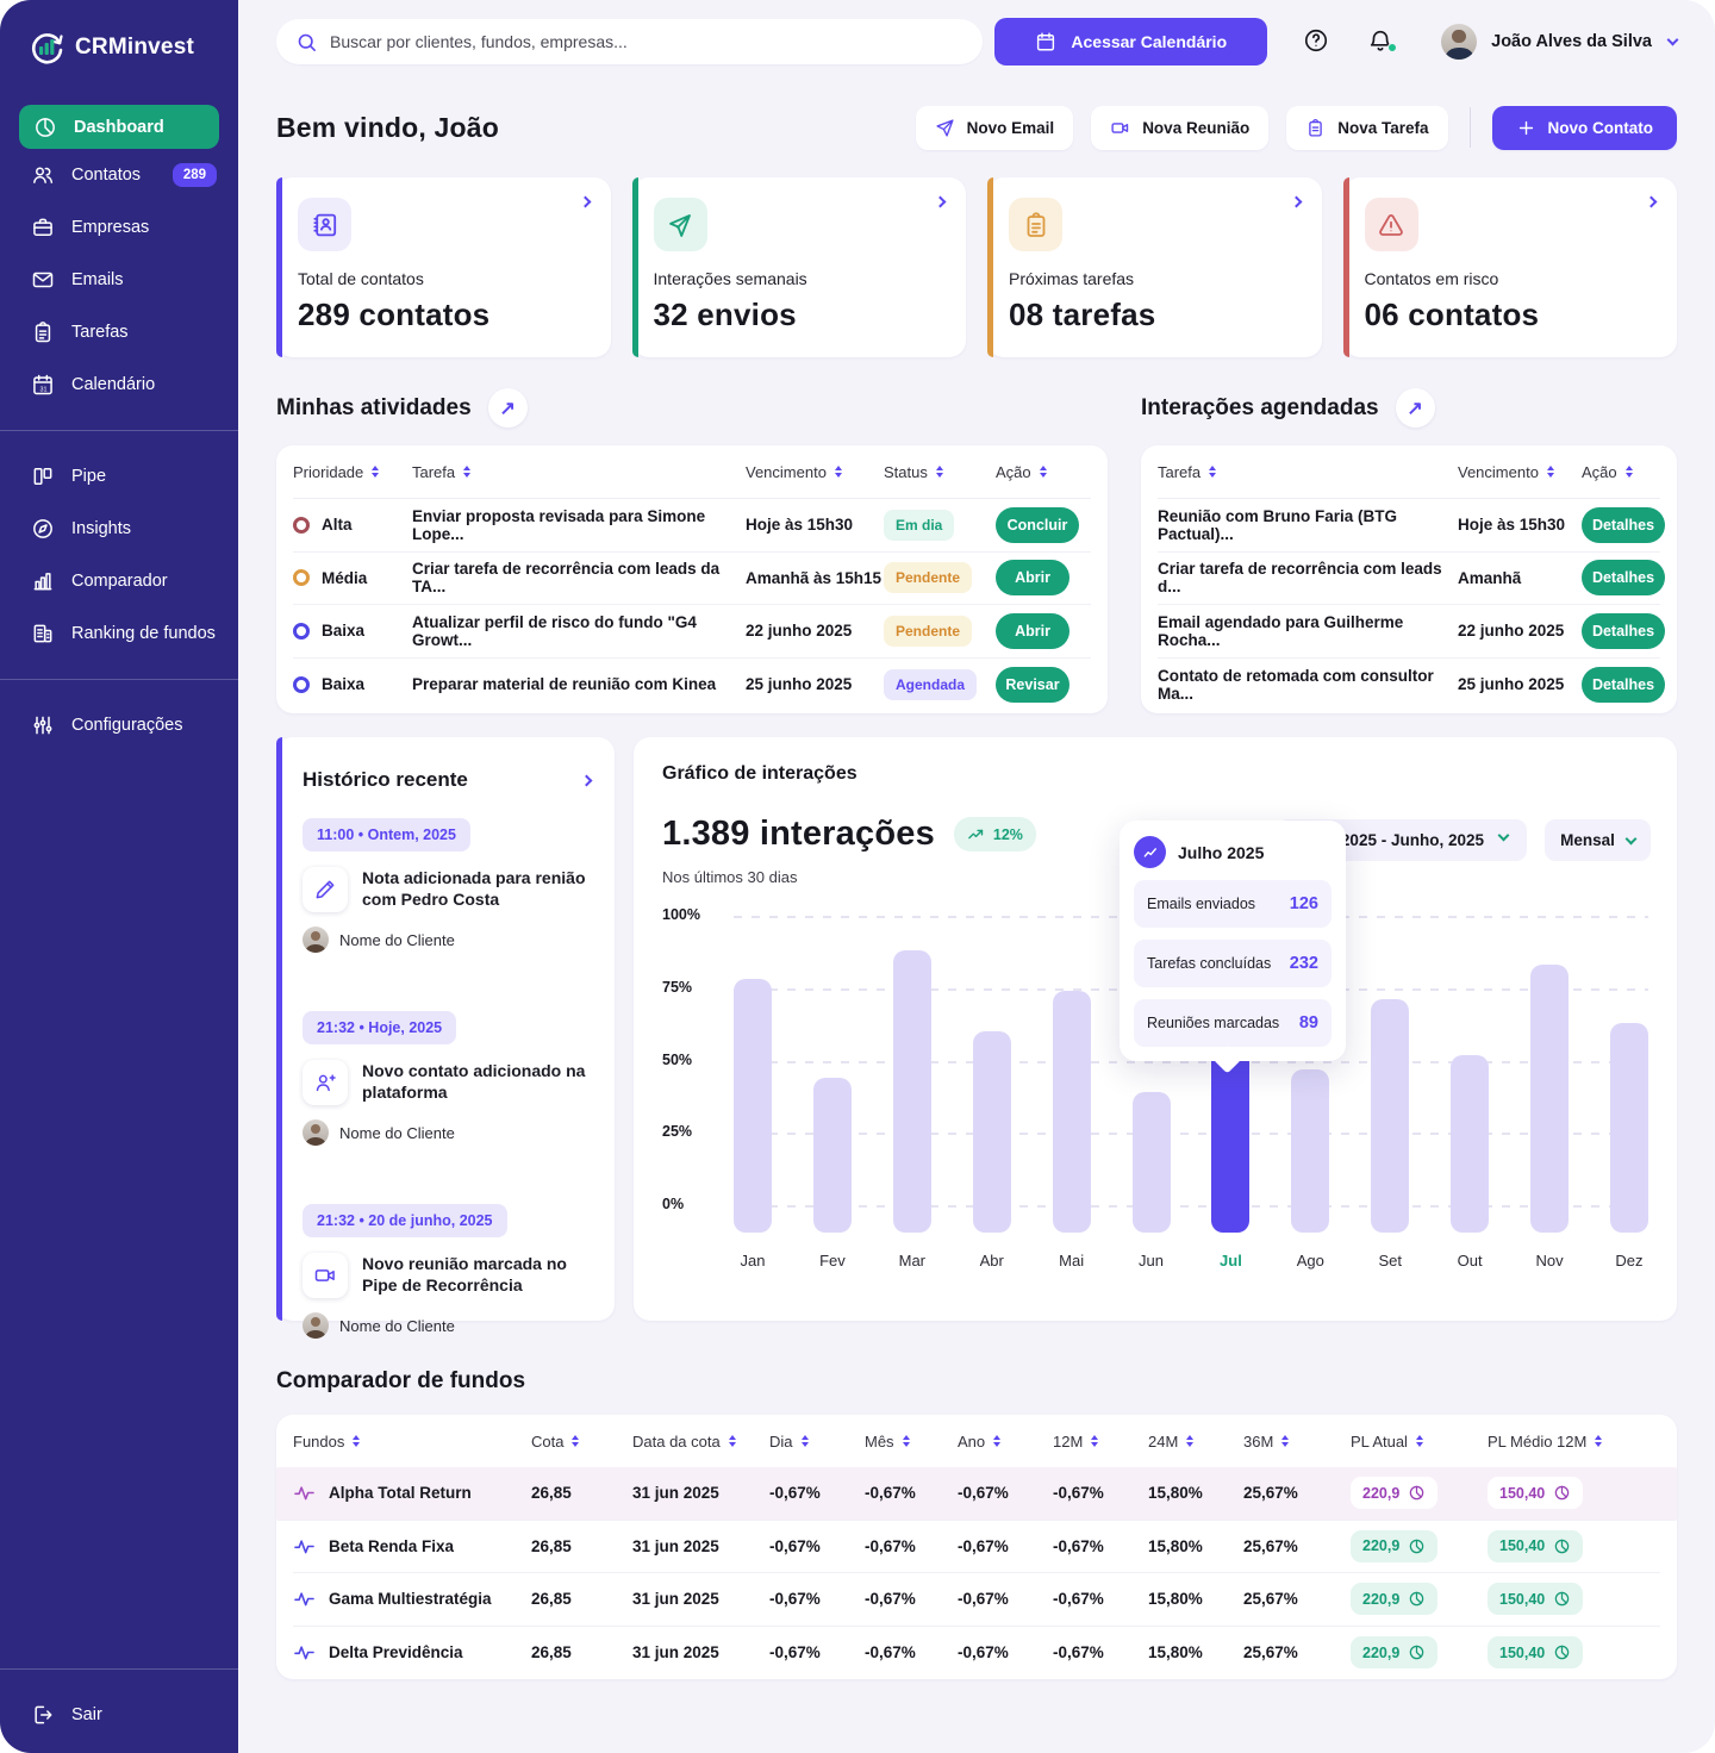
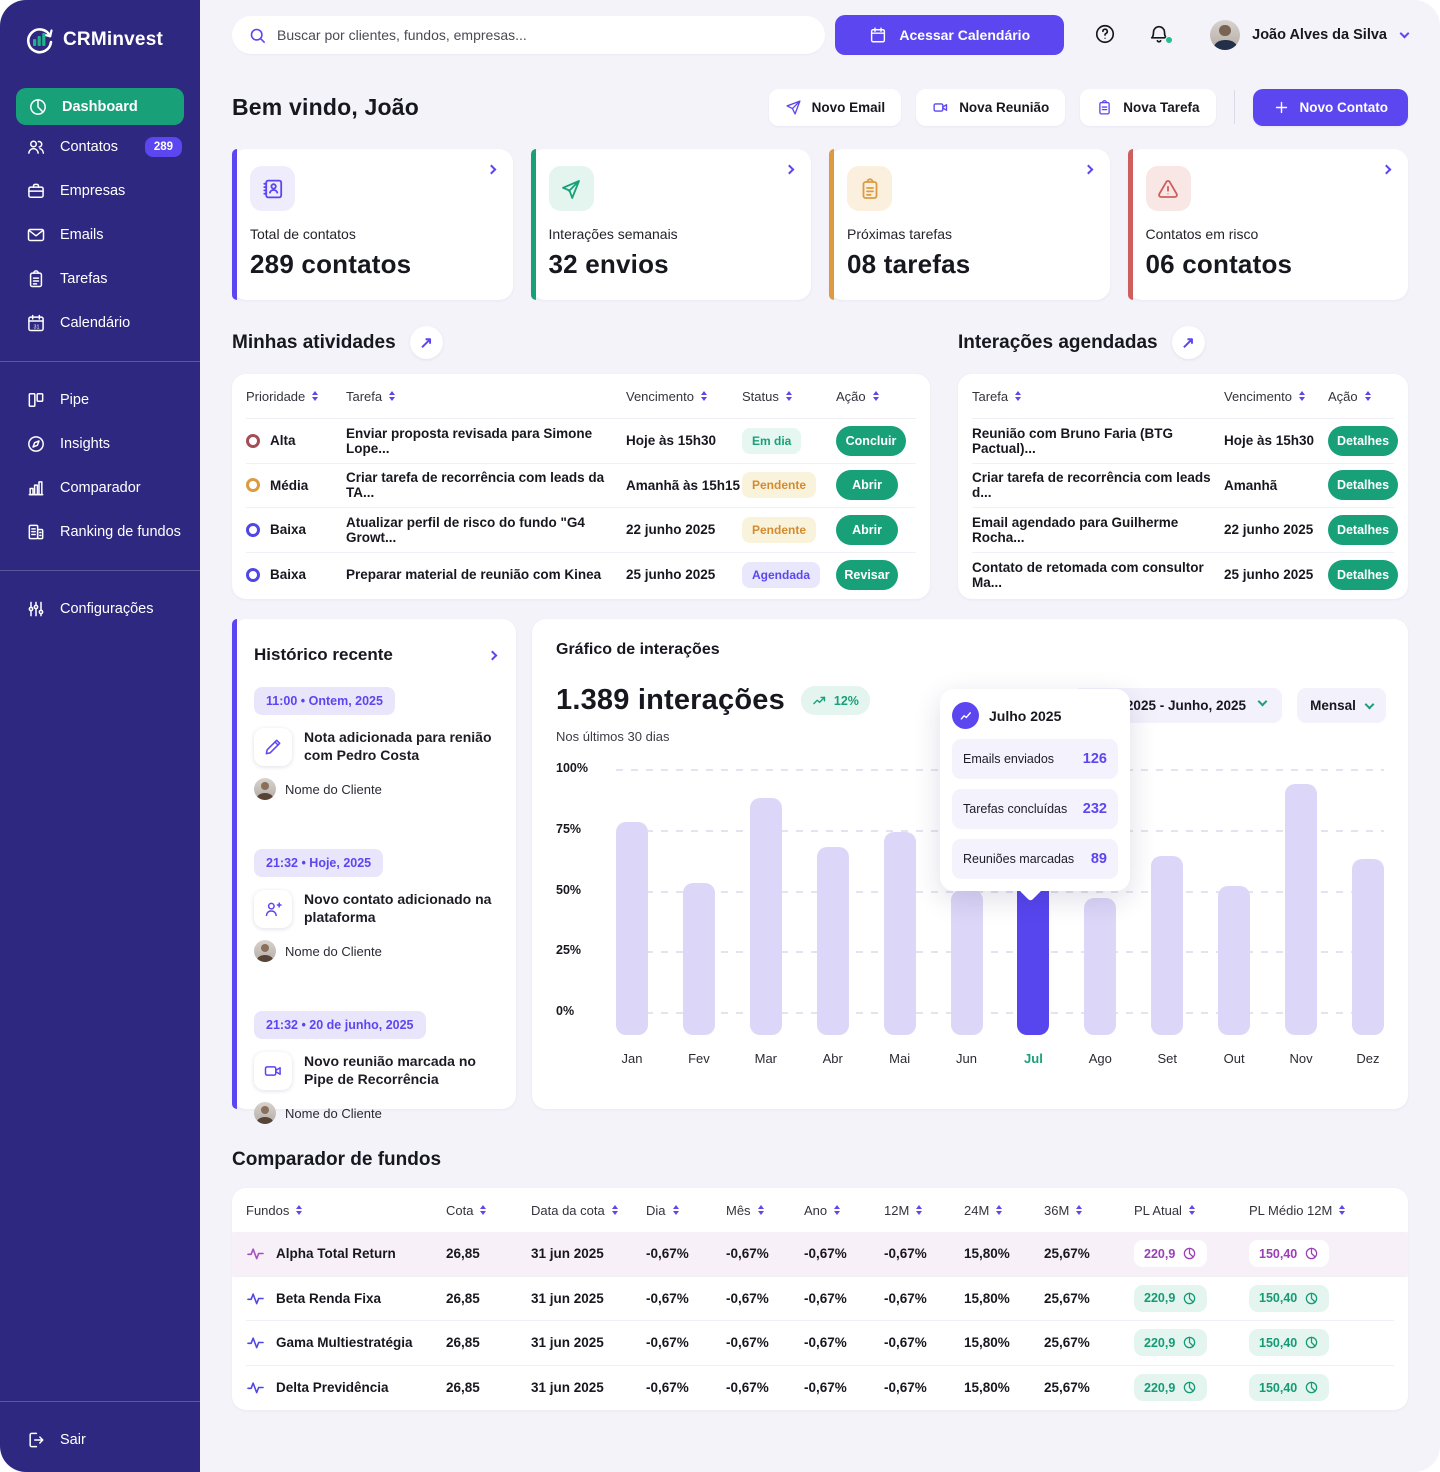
Fev: 44% -> 53%
Abr: 60% -> 68%
Jun: 39% -> 50%
Set: 71% -> 64%
Nov: 83% -> 94%
